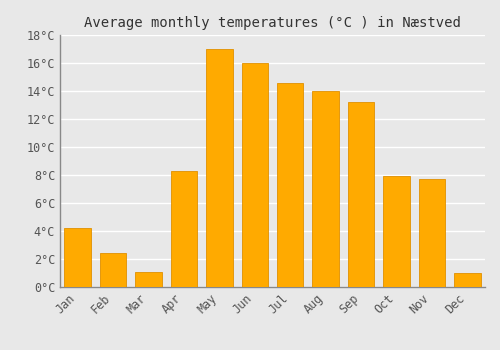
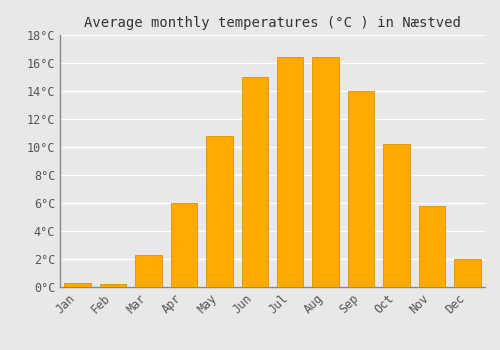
Jan: 4.2°C -> 0.3°C
Feb: 2.4°C -> 0.2°C
Mar: 1.1°C -> 2.3°C
Apr: 8.3°C -> 6.0°C
May: 17.0°C -> 10.8°C
Jun: 16.0°C -> 15.0°C
Jul: 14.6°C -> 16.4°C
Aug: 14.0°C -> 16.4°C
Sep: 13.2°C -> 14.0°C
Oct: 7.9°C -> 10.2°C
Nov: 7.7°C -> 5.8°C
Dec: 1.0°C -> 2.0°C
